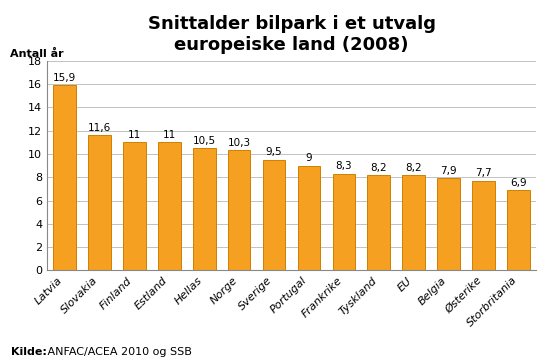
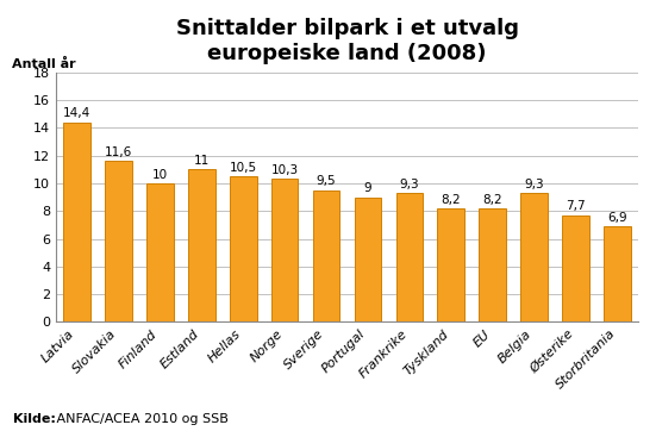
Latvia: 15,9 -> 14,4
Finland: 11 -> 10
Frankrike: 8,3 -> 9,3
Belgia: 7,9 -> 9,3
